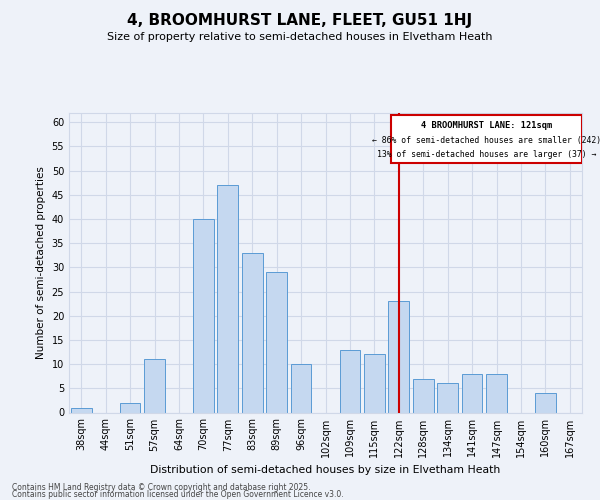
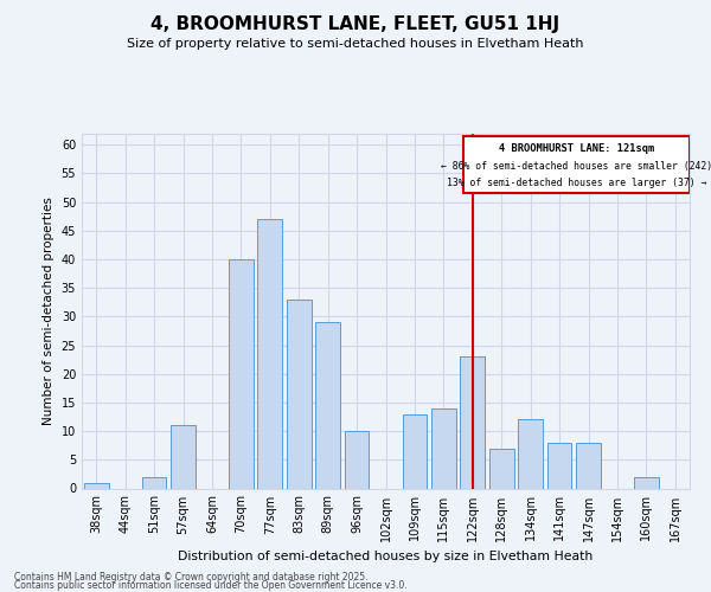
115sqm: 12 -> 14
134sqm: 6 -> 12
160sqm: 4 -> 2
